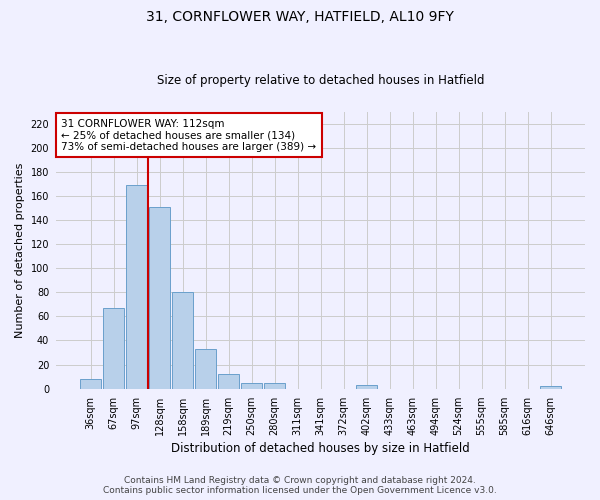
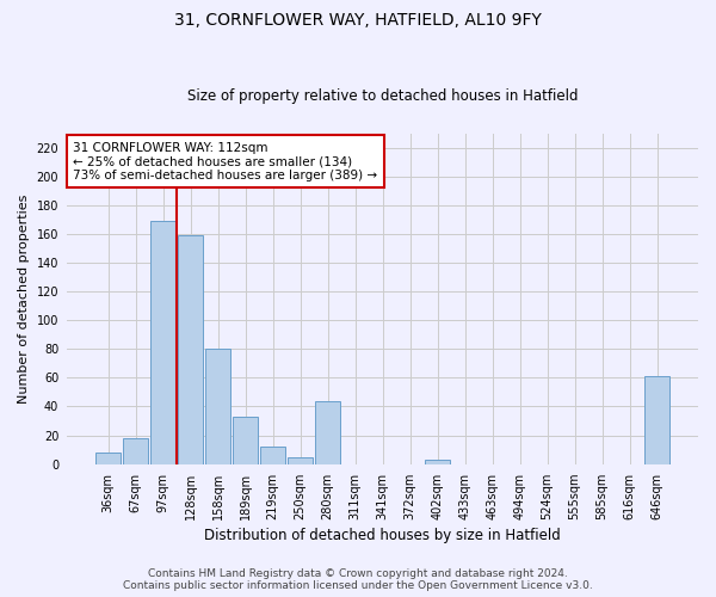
67sqm: 67 -> 18
128sqm: 151 -> 159
280sqm: 5 -> 44
646sqm: 2 -> 61
